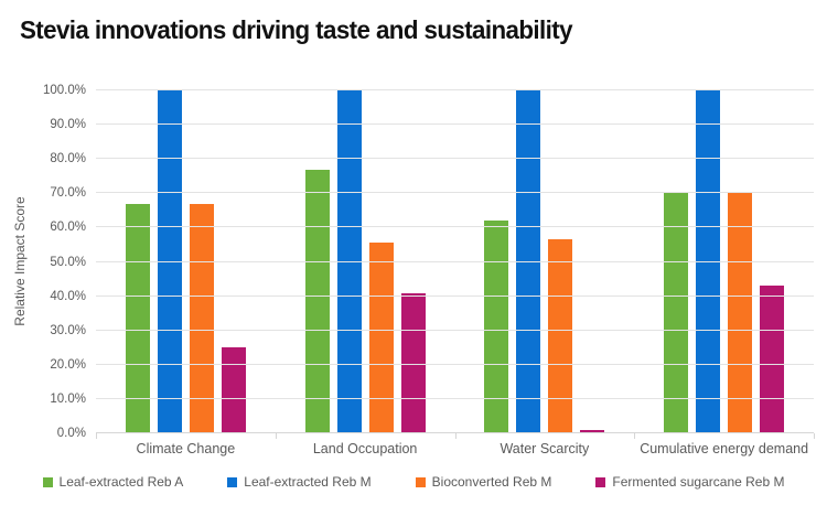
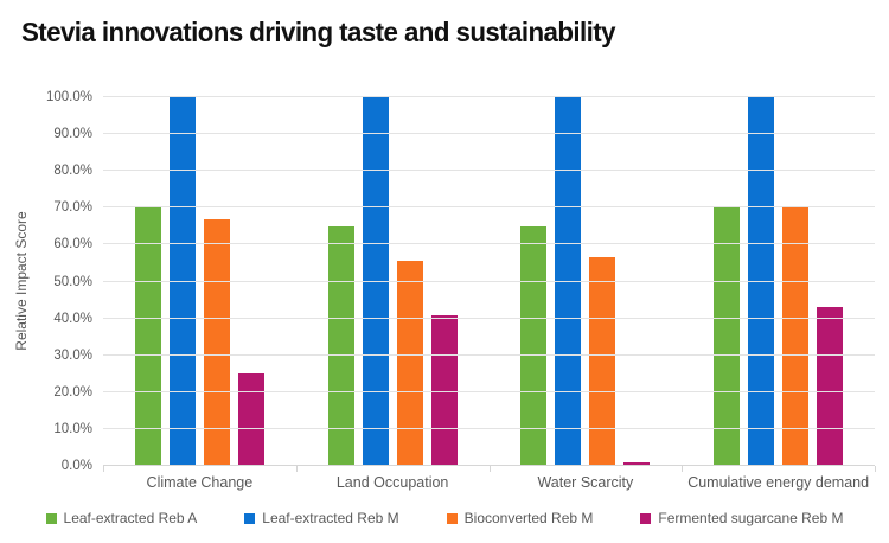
Leaf-extracted Reb A/Climate Change: 67% -> 70%
Leaf-extracted Reb A/Land Occupation: 77% -> 65%
Leaf-extracted Reb A/Water Scarcity: 62% -> 65%
